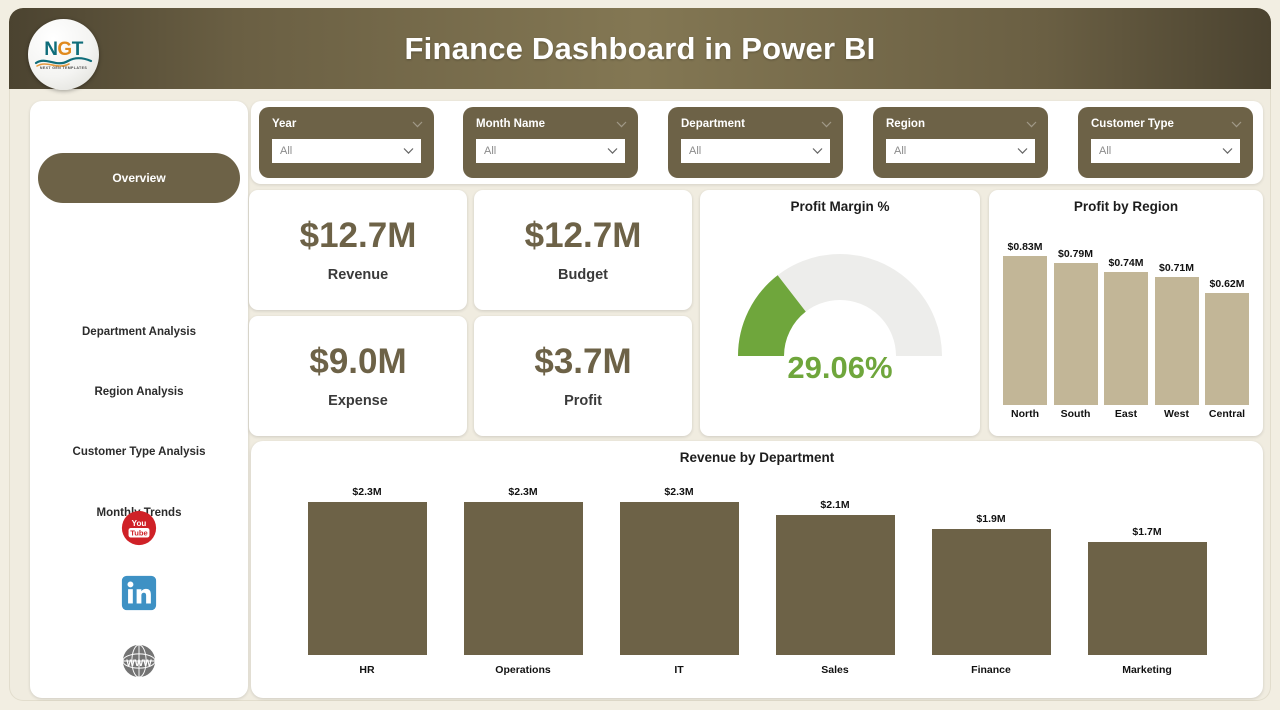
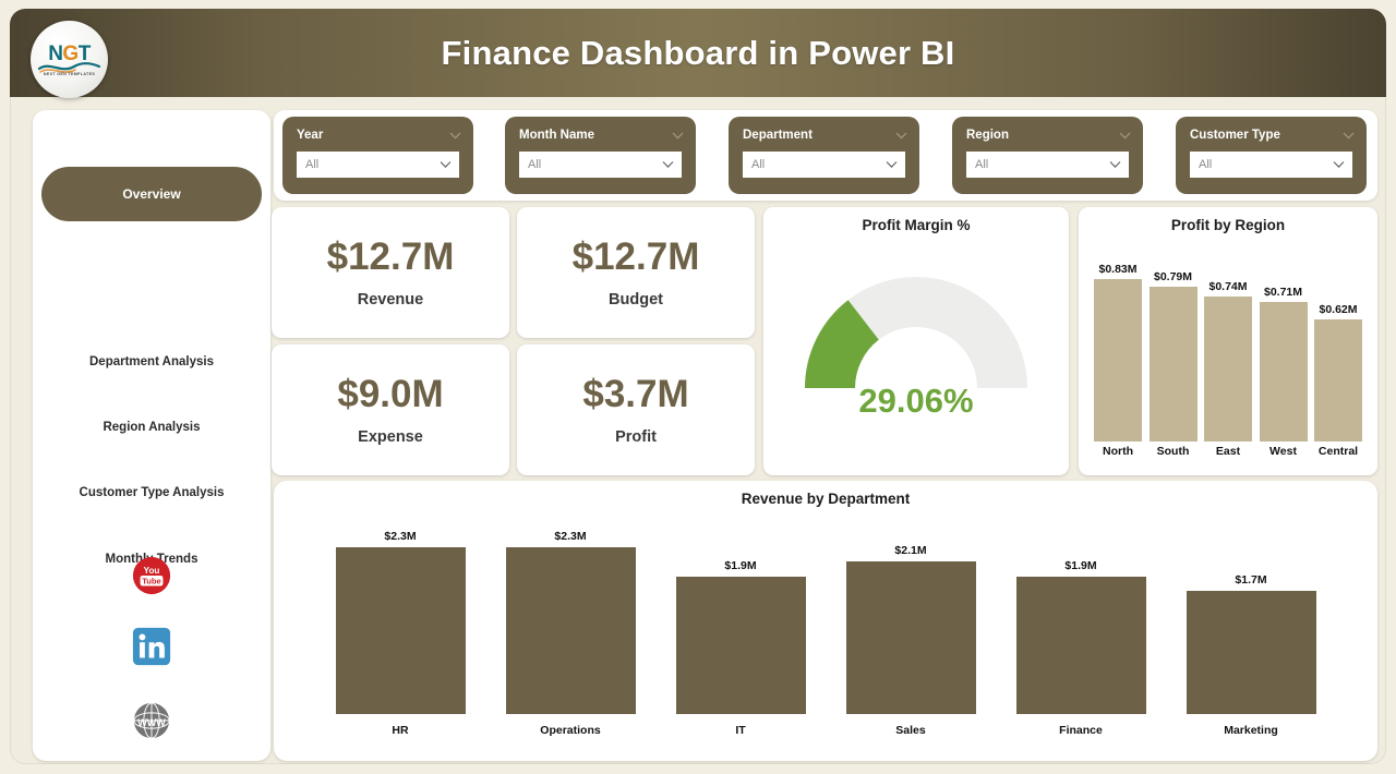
Revenue by Department/IT: $2.3M -> $1.9M
